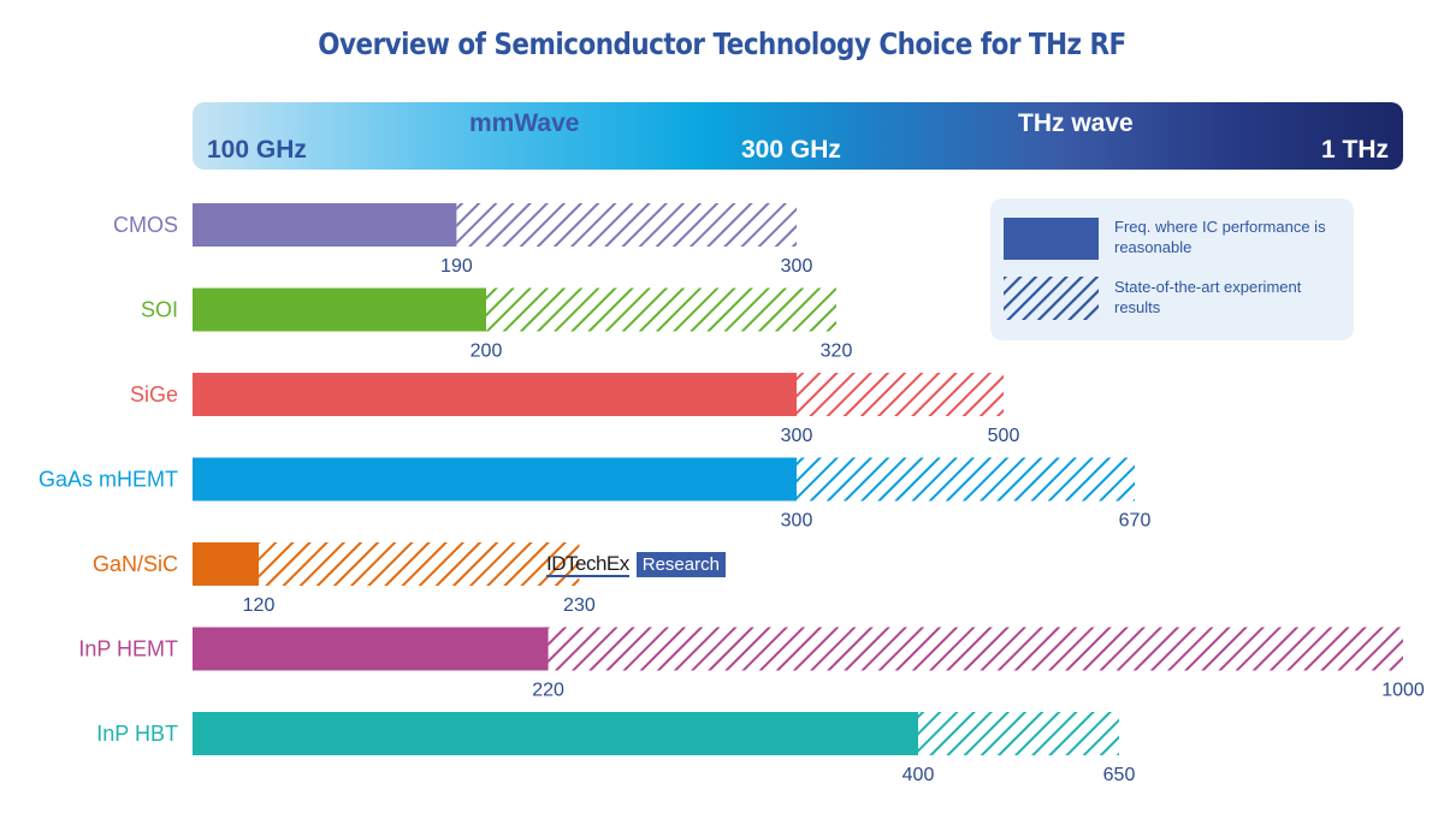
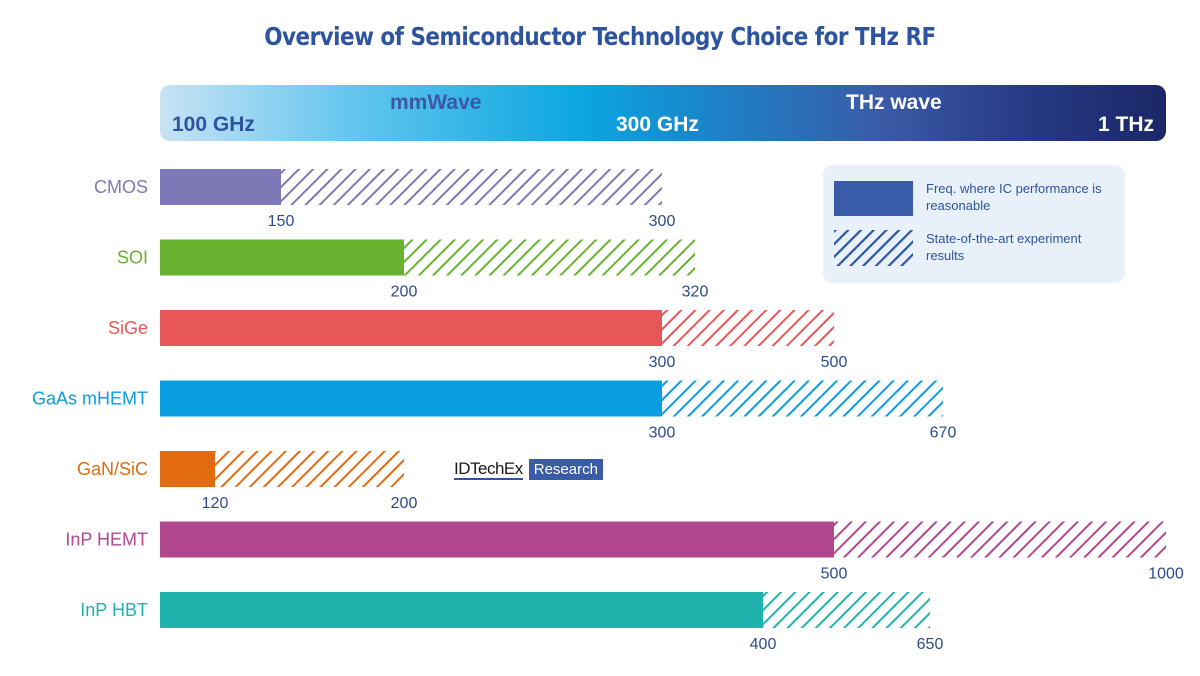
Freq. where IC performance is reasonable/CMOS: 190 -> 150
State-of-the-art experiment results/GaN/SiC: 230 -> 200
Freq. where IC performance is reasonable/InP HEMT: 220 -> 500
